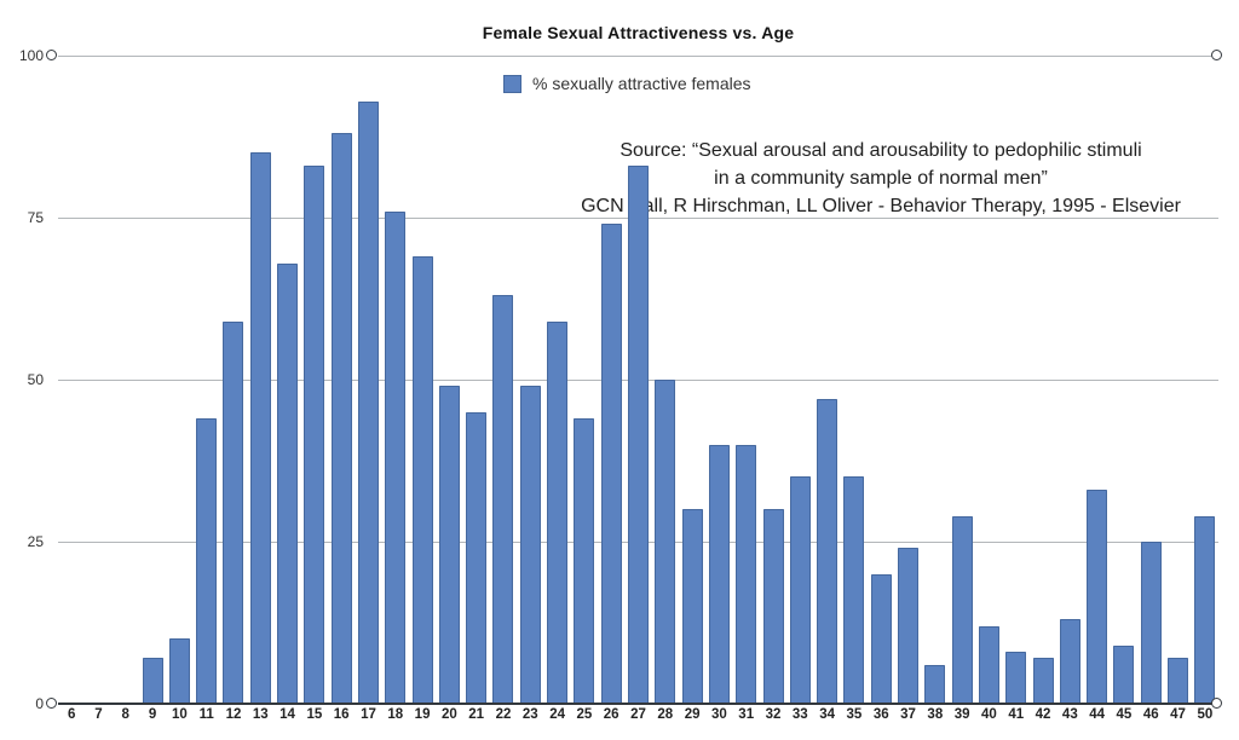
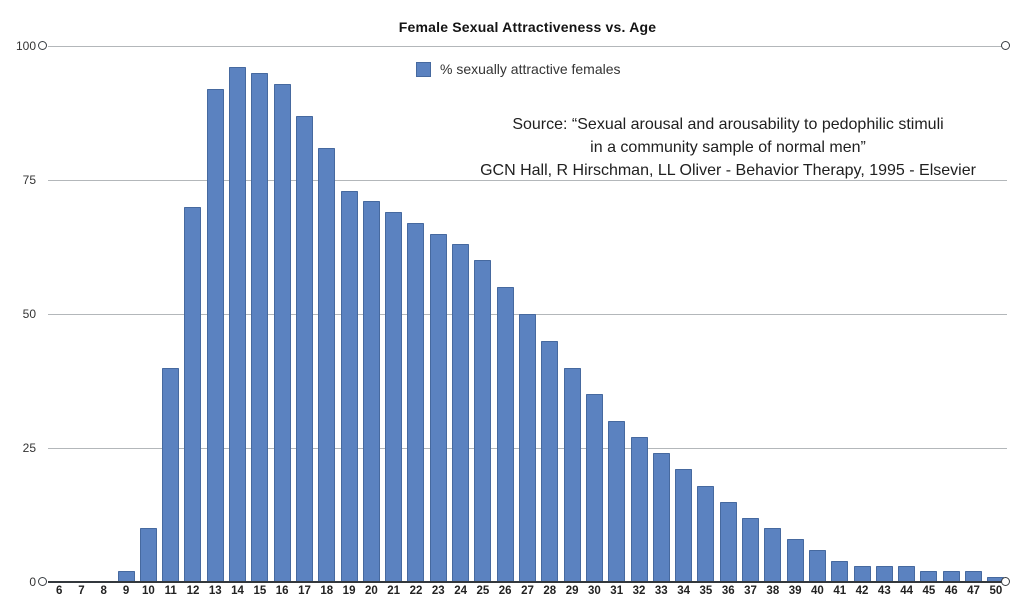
9: 7 -> 2
11: 44 -> 40
12: 59 -> 70
13: 85 -> 92
14: 68 -> 96
15: 83 -> 95
16: 88 -> 93
17: 93 -> 87
18: 76 -> 81
19: 69 -> 73
20: 49 -> 71
21: 45 -> 69
22: 63 -> 67
23: 49 -> 65
24: 59 -> 63
25: 44 -> 60
26: 74 -> 55
27: 83 -> 50
28: 50 -> 45
29: 30 -> 40
30: 40 -> 35
31: 40 -> 30
32: 30 -> 27
33: 35 -> 24
34: 47 -> 21
35: 35 -> 18
36: 20 -> 15
37: 24 -> 12
38: 6 -> 10
39: 29 -> 8
40: 12 -> 6
41: 8 -> 4
42: 7 -> 3
43: 13 -> 3
44: 33 -> 3
45: 9 -> 2
46: 25 -> 2
47: 7 -> 2
50: 29 -> 1
